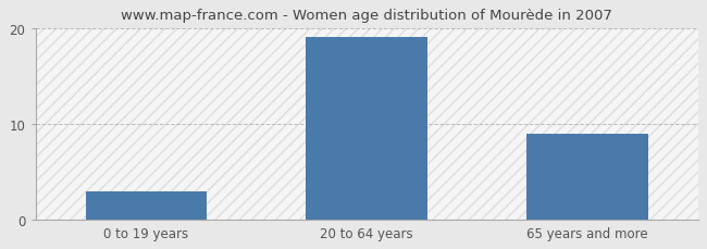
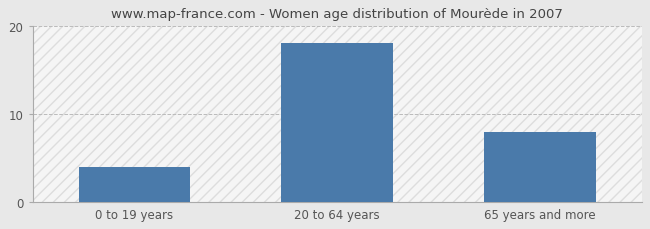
0 to 19 years: 3 -> 4
20 to 64 years: 19 -> 18
65 years and more: 9 -> 8
